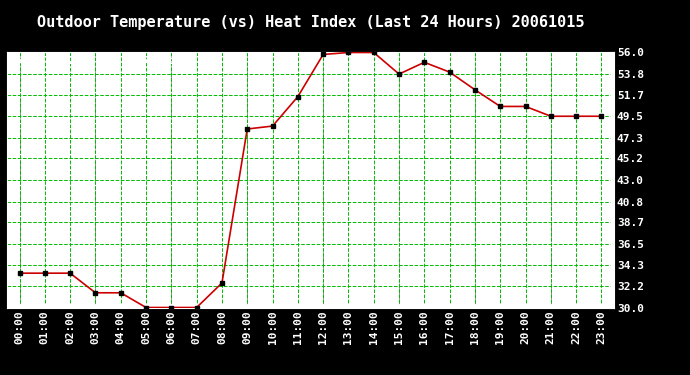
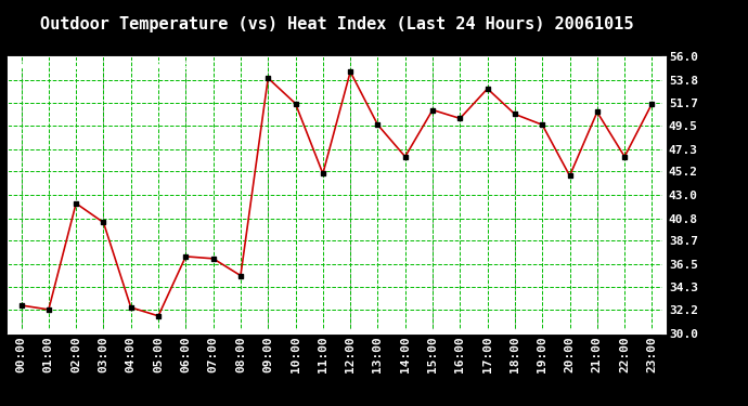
00:00: 33.5 -> 32.6
01:00: 33.5 -> 32.2
02:00: 33.5 -> 42.2
03:00: 31.5 -> 40.4
04:00: 31.5 -> 32.4
05:00: 30.0 -> 31.6
06:00: 30.0 -> 37.2
07:00: 30.0 -> 37.0
08:00: 32.5 -> 35.4
09:00: 48.2 -> 54.0
10:00: 48.5 -> 51.6
11:00: 51.5 -> 45.0
12:00: 55.8 -> 54.6
13:00: 56.0 -> 49.6
14:00: 56.0 -> 46.6
15:00: 53.8 -> 51.0
16:00: 55.0 -> 50.2
17:00: 54.0 -> 53.0
18:00: 52.2 -> 50.6
19:00: 50.5 -> 49.6
20:00: 50.5 -> 44.8
21:00: 49.5 -> 50.8
22:00: 49.5 -> 46.6
23:00: 49.5 -> 51.6
